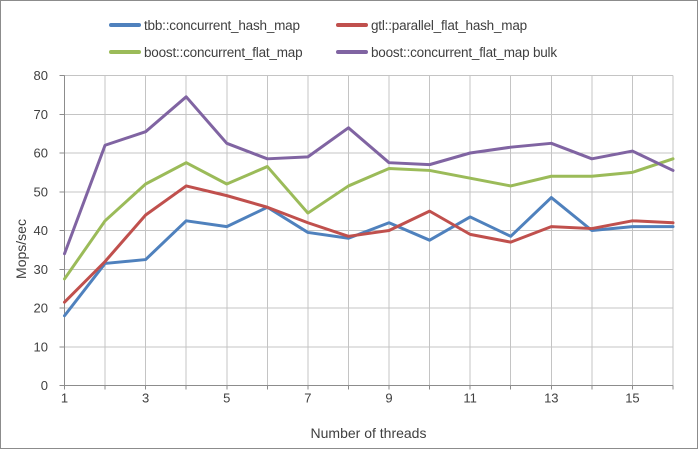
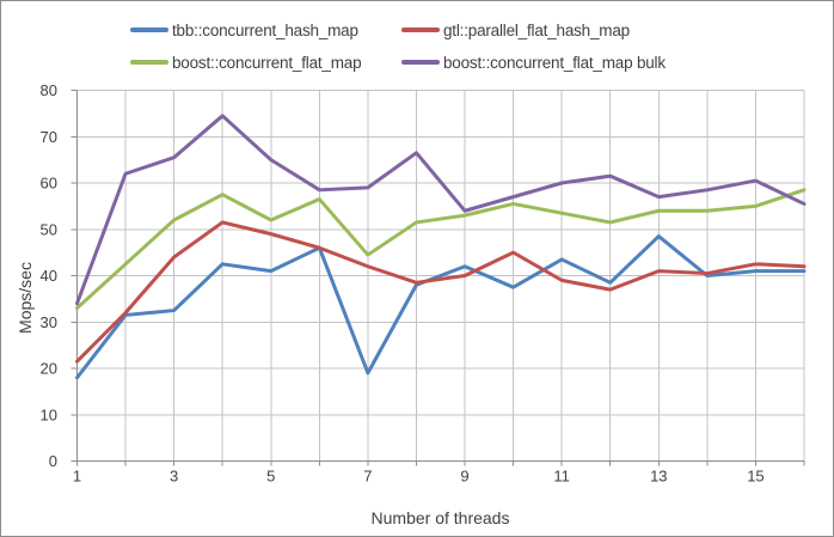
boost::concurrent_flat_map/1: 28 -> 33
boost::concurrent_flat_map bulk/5: 62 -> 65
tbb::concurrent_hash_map/7: 40 -> 19
boost::concurrent_flat_map/9: 56 -> 53
boost::concurrent_flat_map bulk/9: 58 -> 54
boost::concurrent_flat_map bulk/13: 62 -> 57
